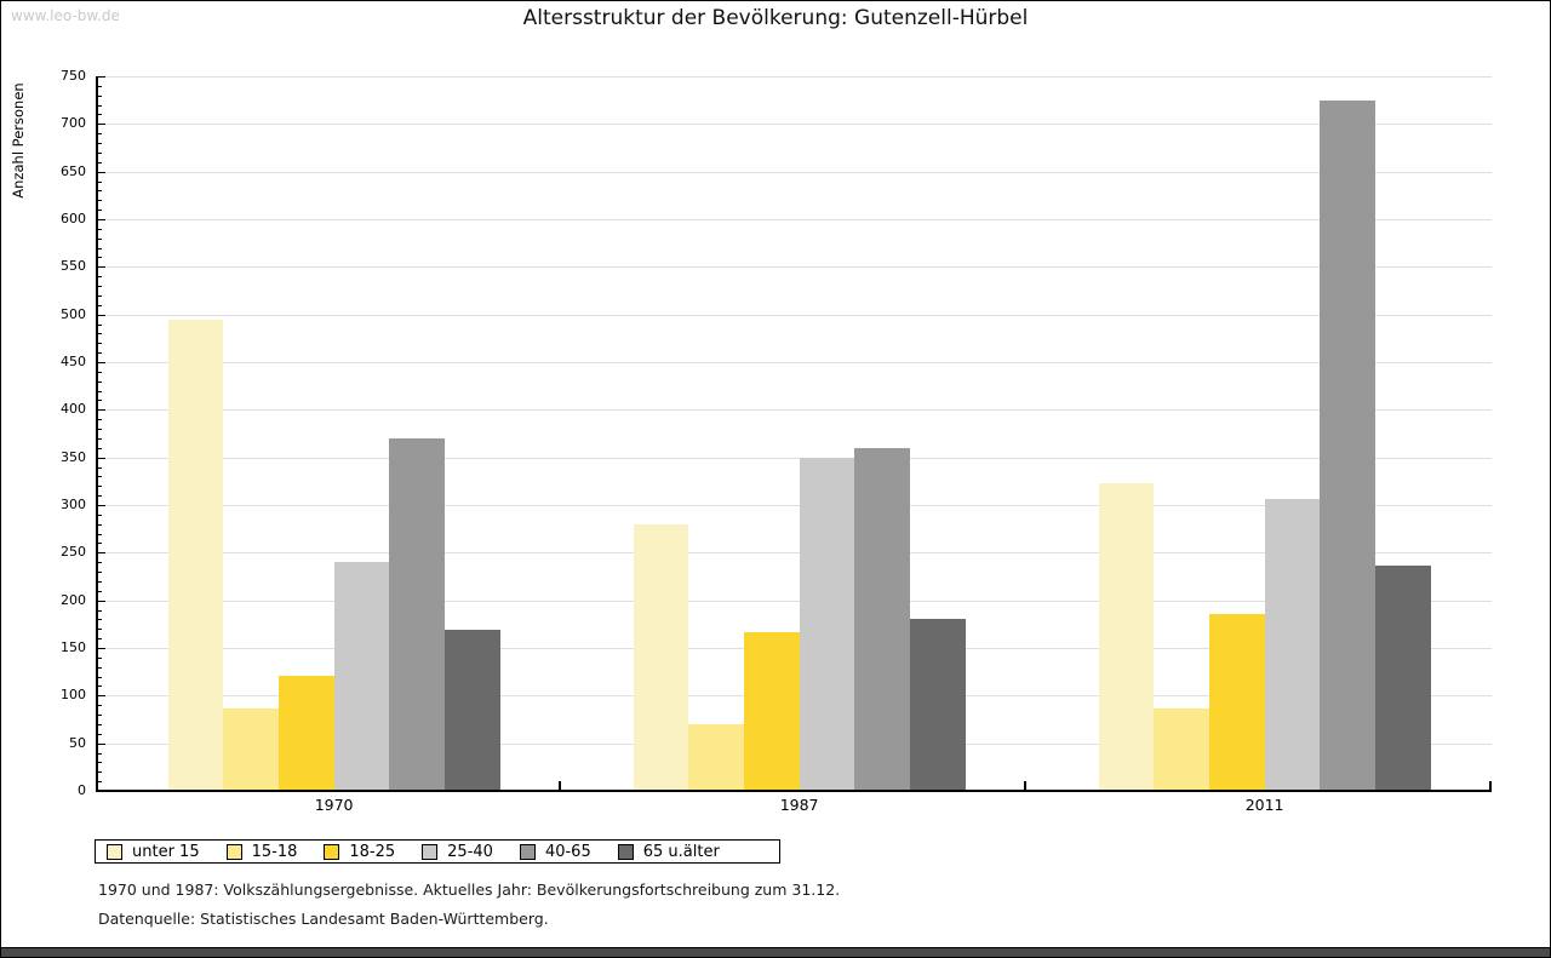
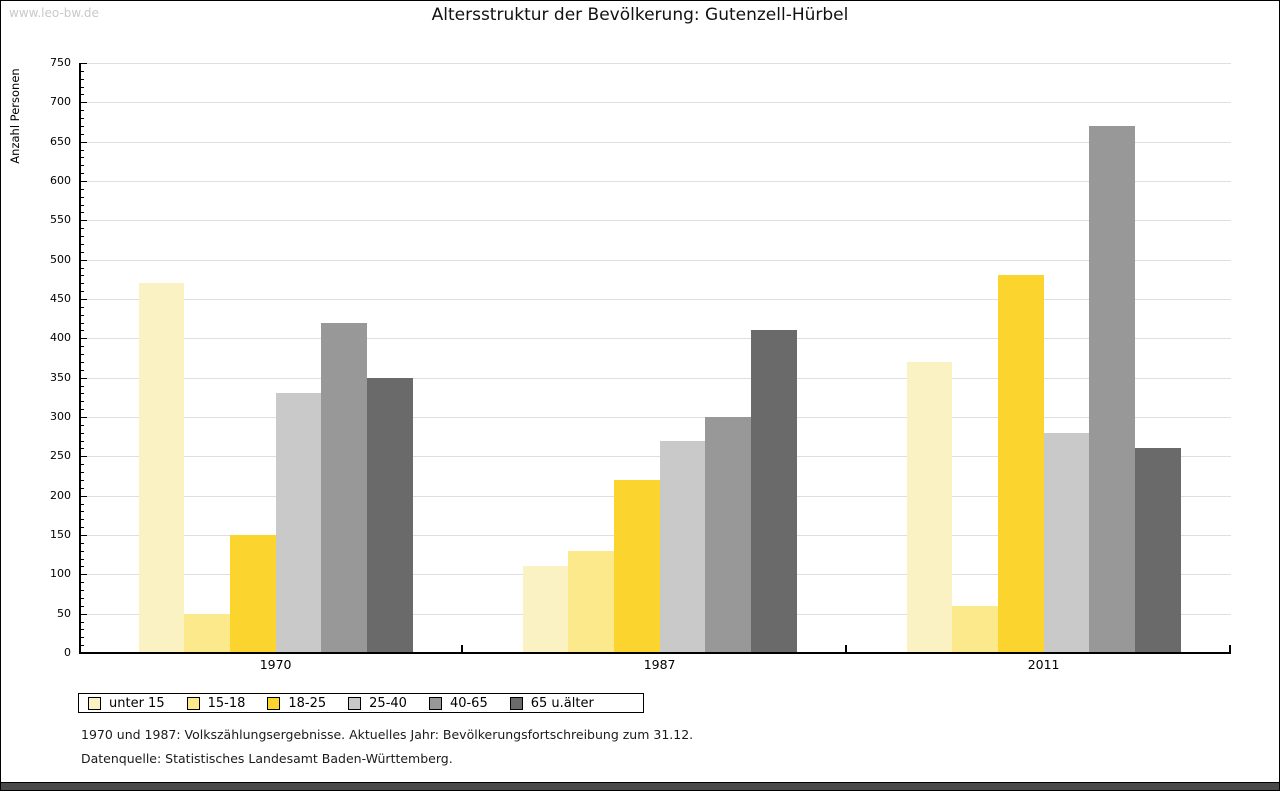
unter 15/1970: 500 -> 470
15-18/1970: 90 -> 50
18-25/1970: 120 -> 150
25-40/1970: 240 -> 330
40-65/1970: 370 -> 420
65 u.älter/1970: 170 -> 350
unter 15/1987: 280 -> 110
15-18/1987: 70 -> 130
18-25/1987: 170 -> 220
25-40/1987: 350 -> 270
40-65/1987: 360 -> 300
65 u.älter/1987: 180 -> 410
unter 15/2011: 320 -> 370
15-18/2011: 90 -> 60
18-25/2011: 180 -> 480
25-40/2011: 310 -> 280
40-65/2011: 720 -> 670
65 u.älter/2011: 240 -> 260
